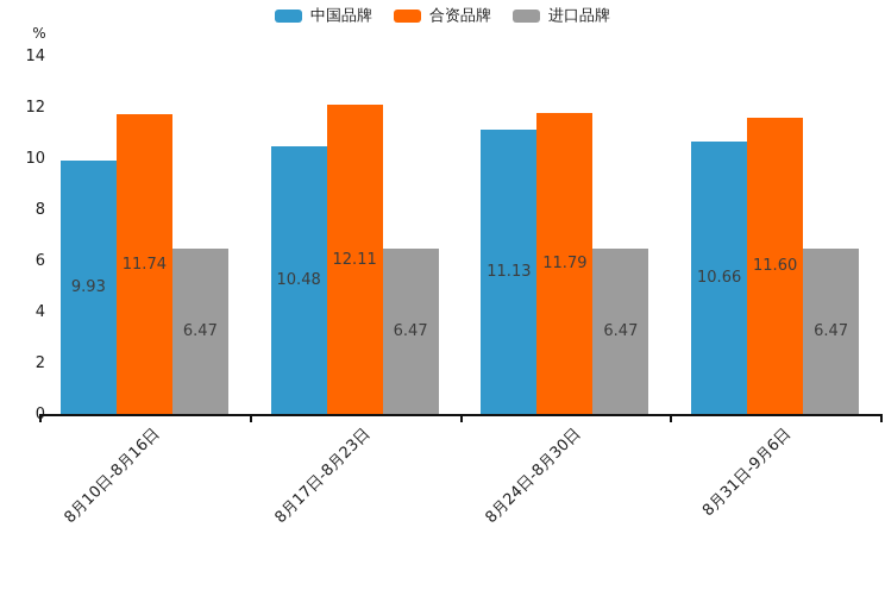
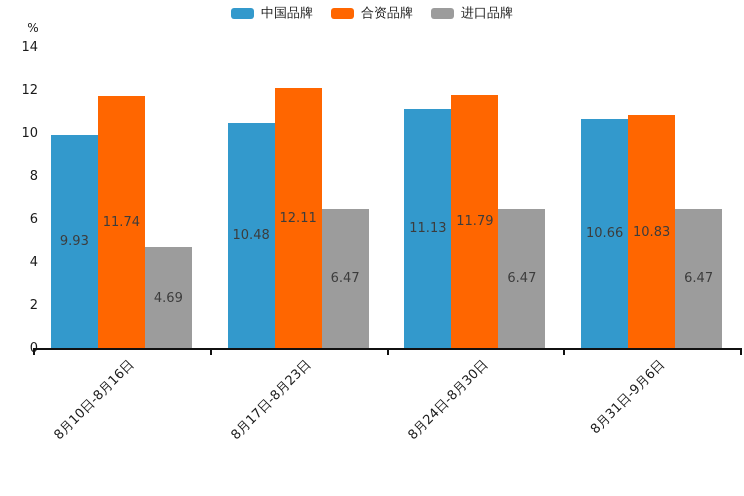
进口品牌/8月10日-8月16日: 6.47 -> 4.69
合资品牌/8月31日-9月6日: 11.60 -> 10.83
